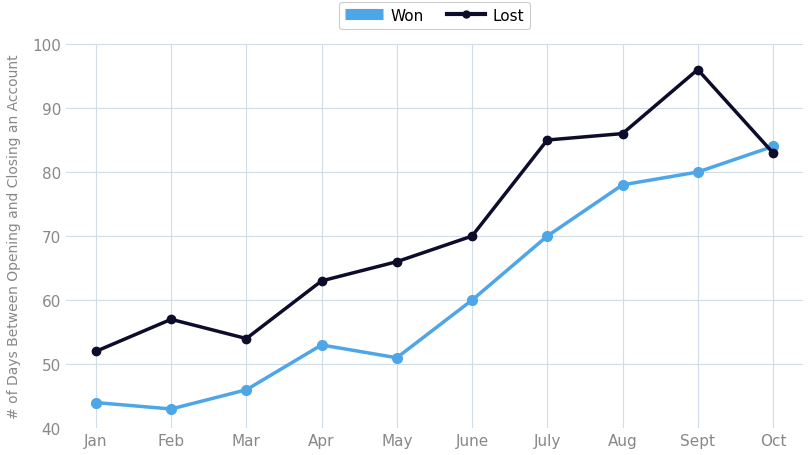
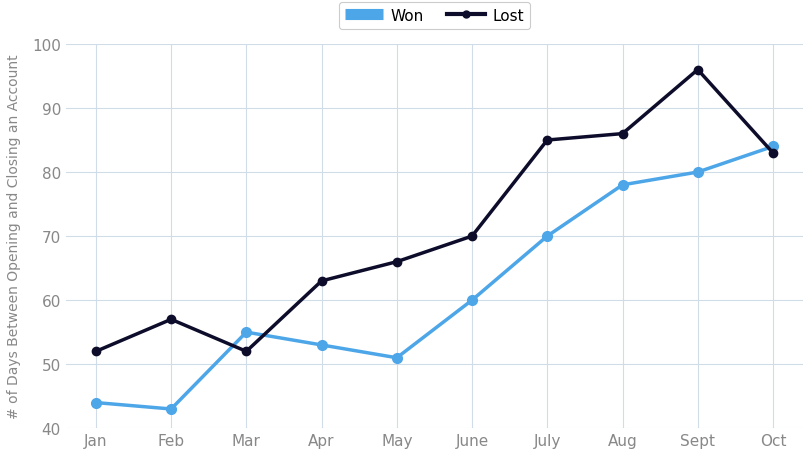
Won/Mar: 46 -> 55
Lost/Mar: 54 -> 52
